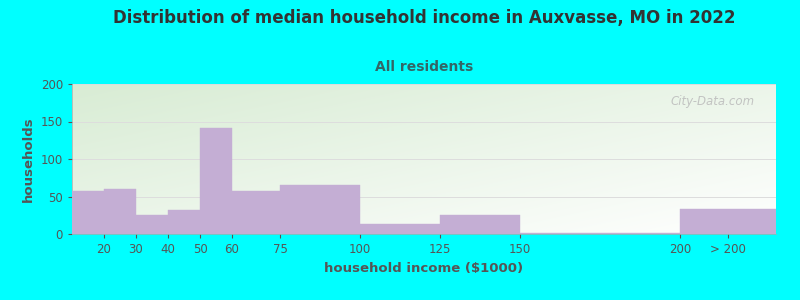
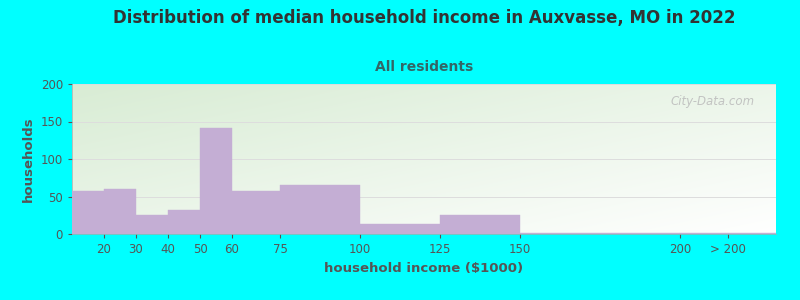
> 200: 34 -> 2
